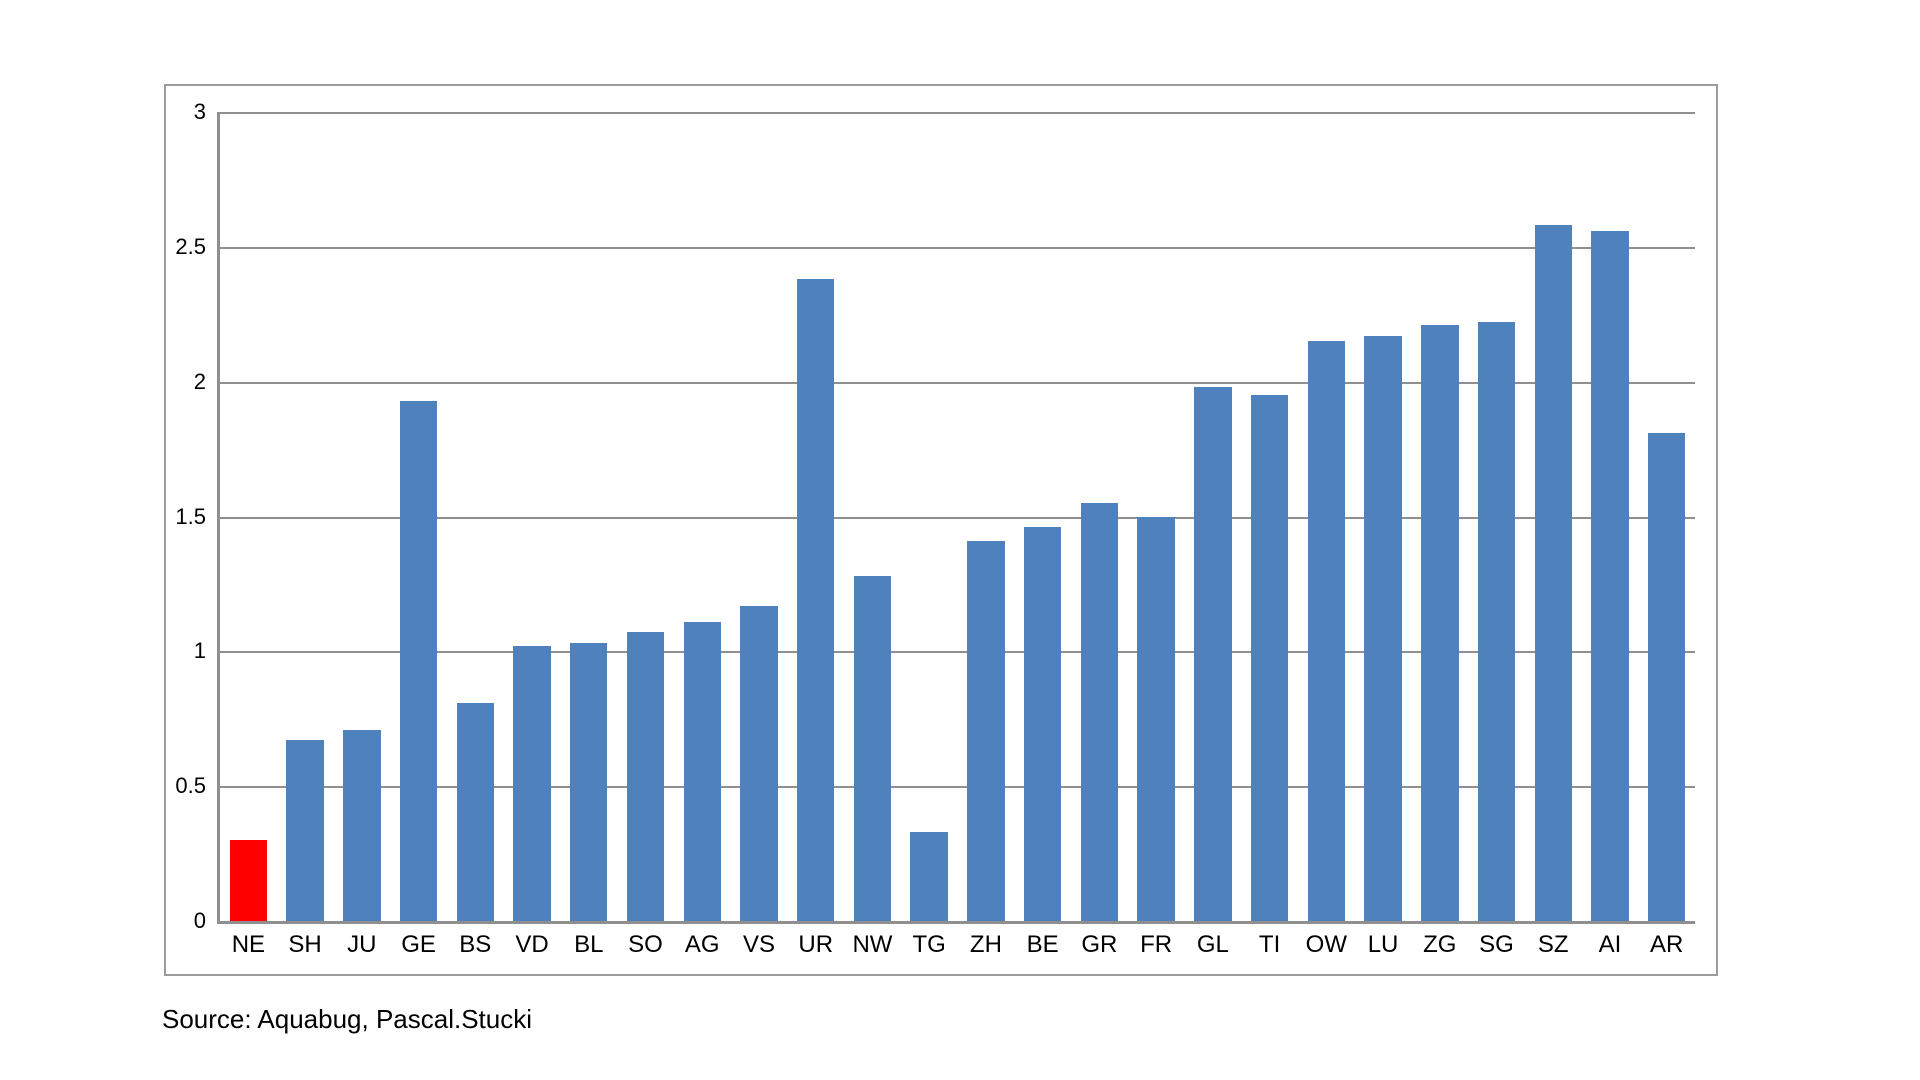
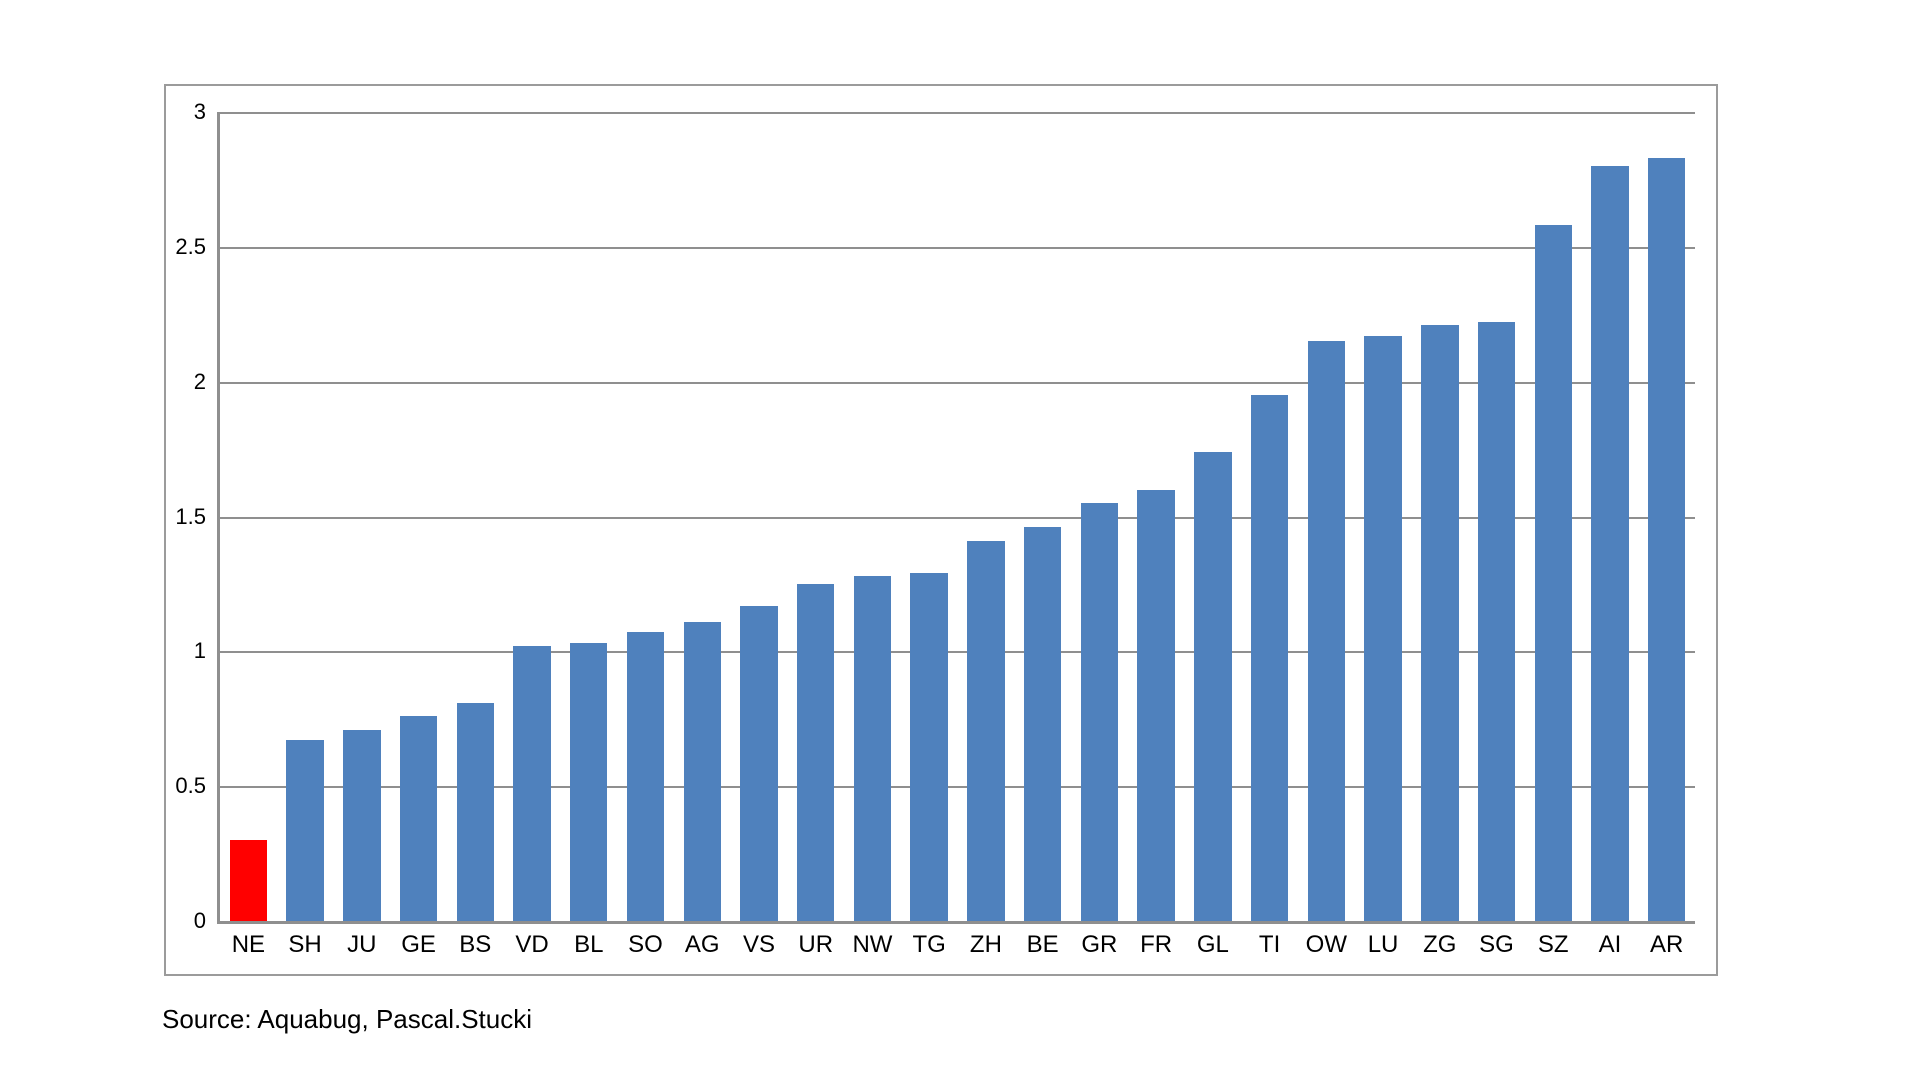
GE: 1.93 -> 0.76
UR: 2.38 -> 1.25
TG: 0.33 -> 1.29
FR: 1.50 -> 1.60
GL: 1.98 -> 1.74
AI: 2.56 -> 2.80
AR: 1.81 -> 2.83
